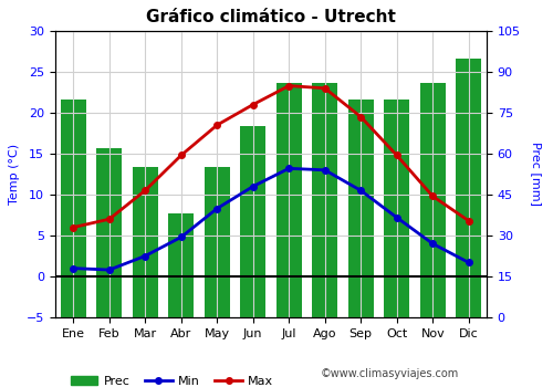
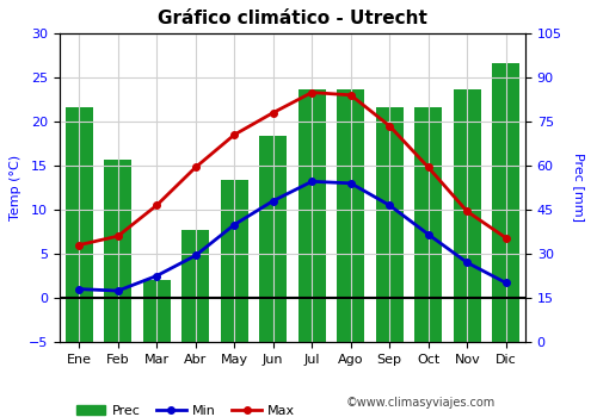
Prec/Mar: 55 -> 21
